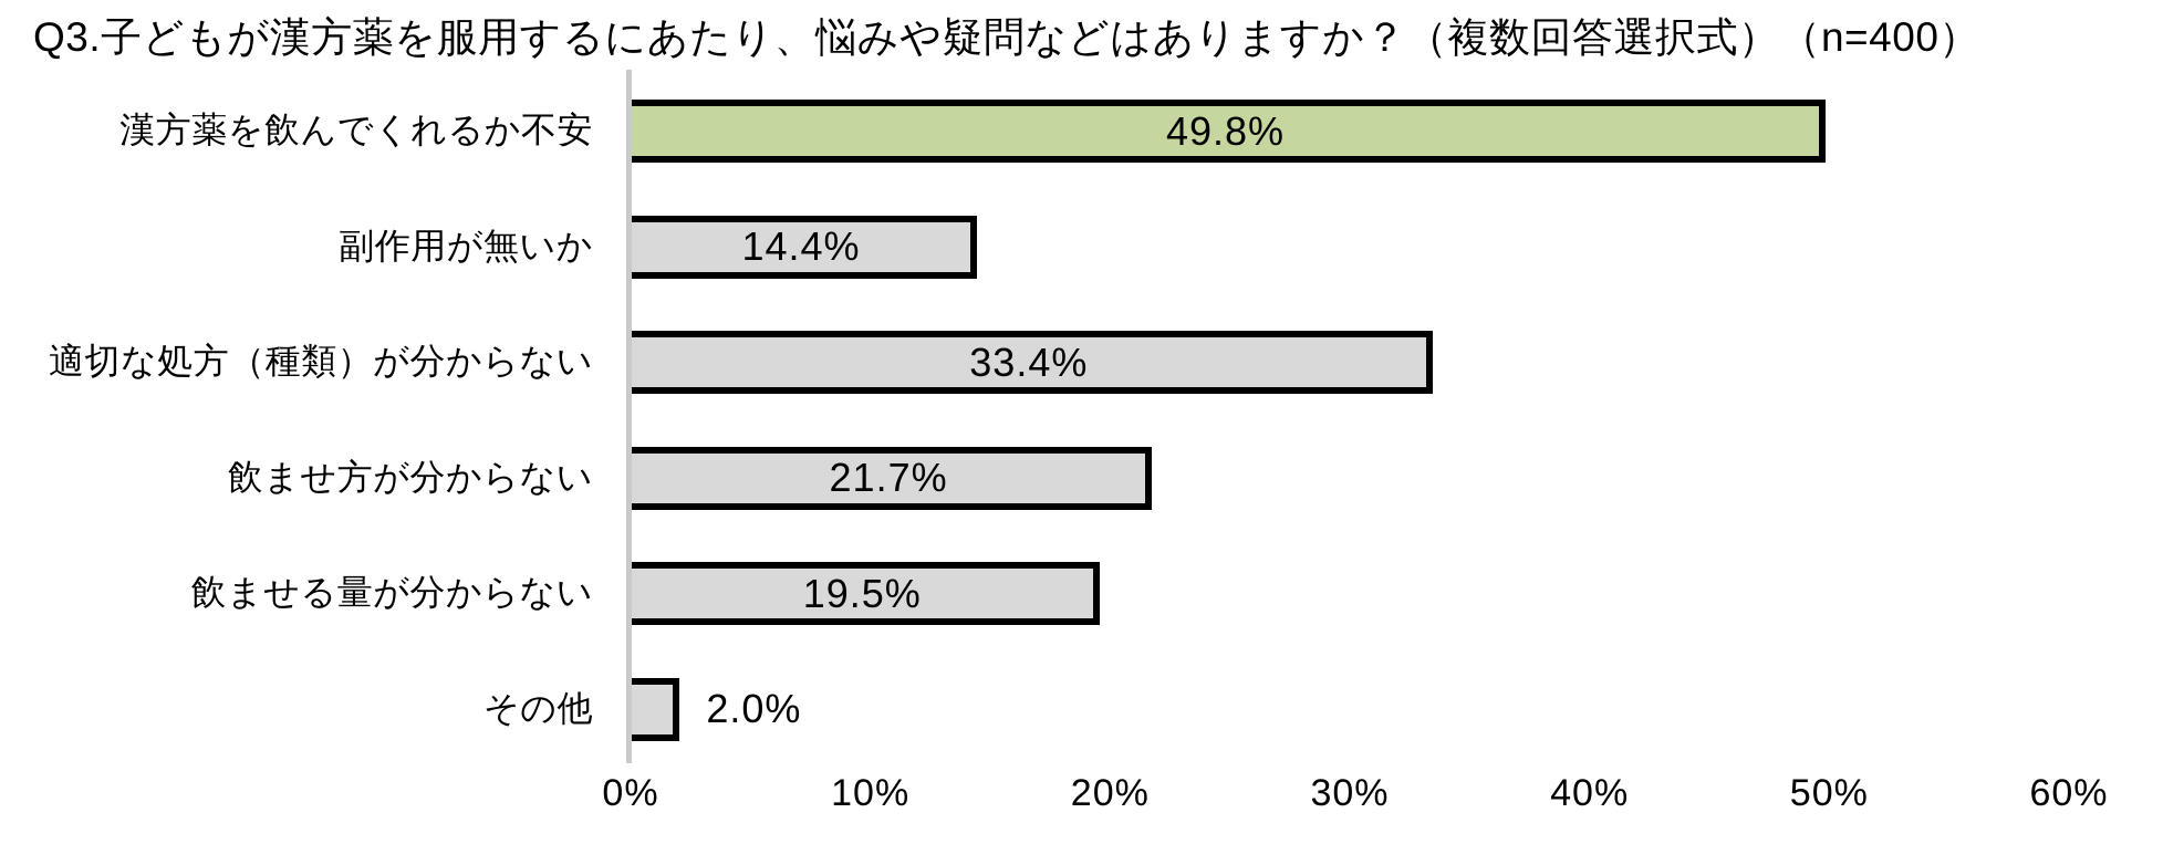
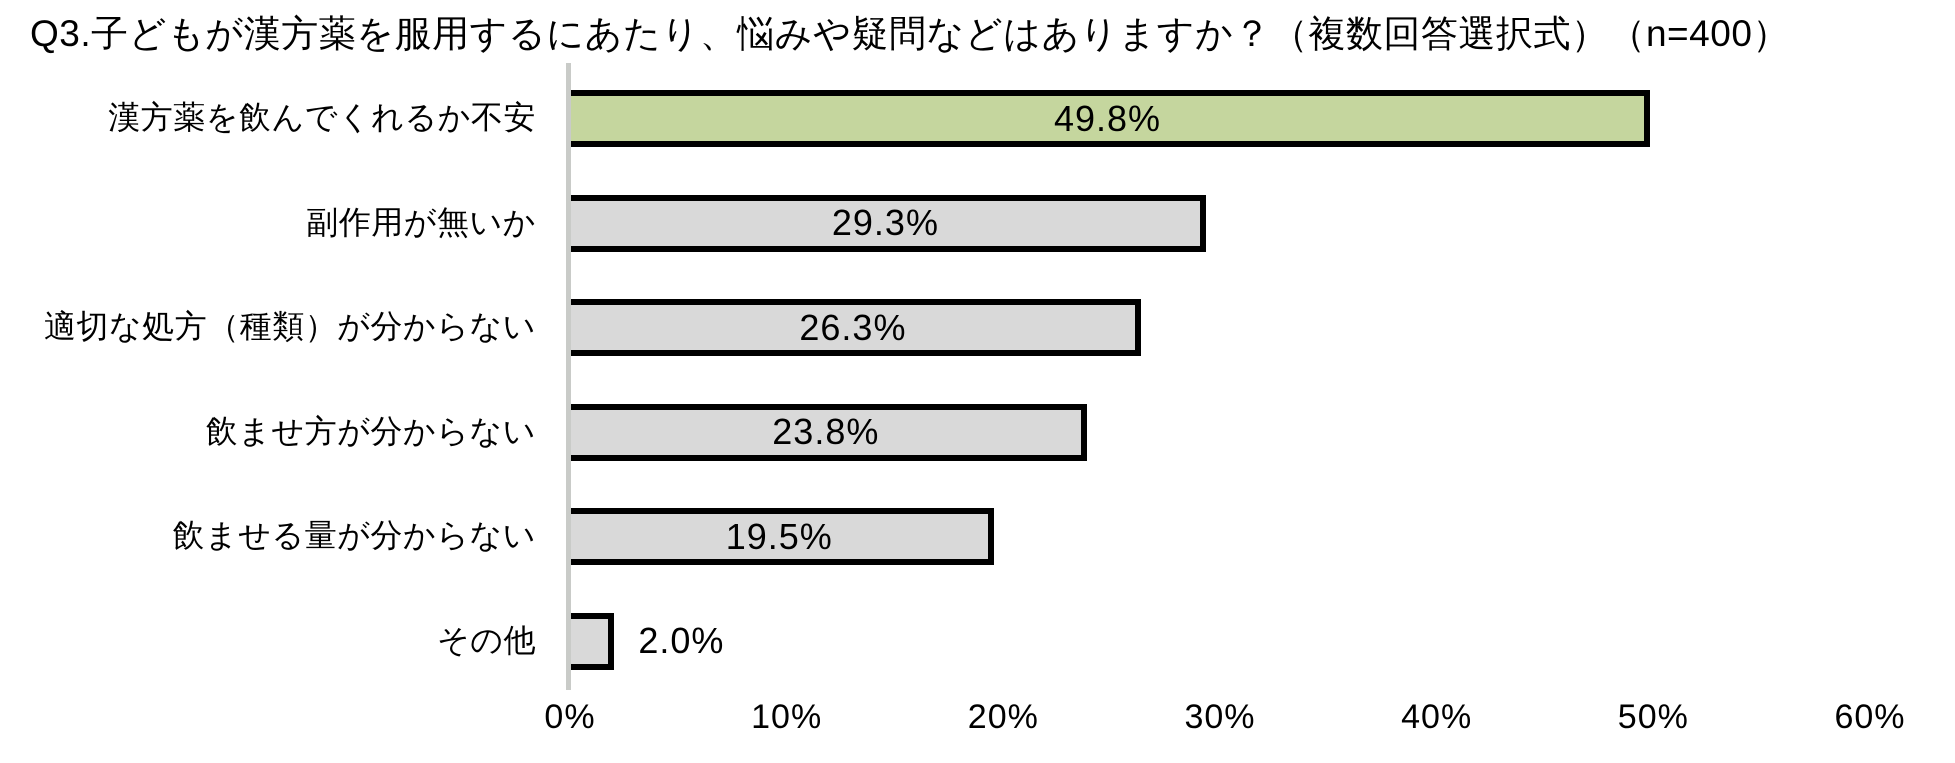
副作用が無いか: 14.4% -> 29.3%
適切な処方（種類）が分からない: 33.4% -> 26.3%
飲ませ方が分からない: 21.7% -> 23.8%
